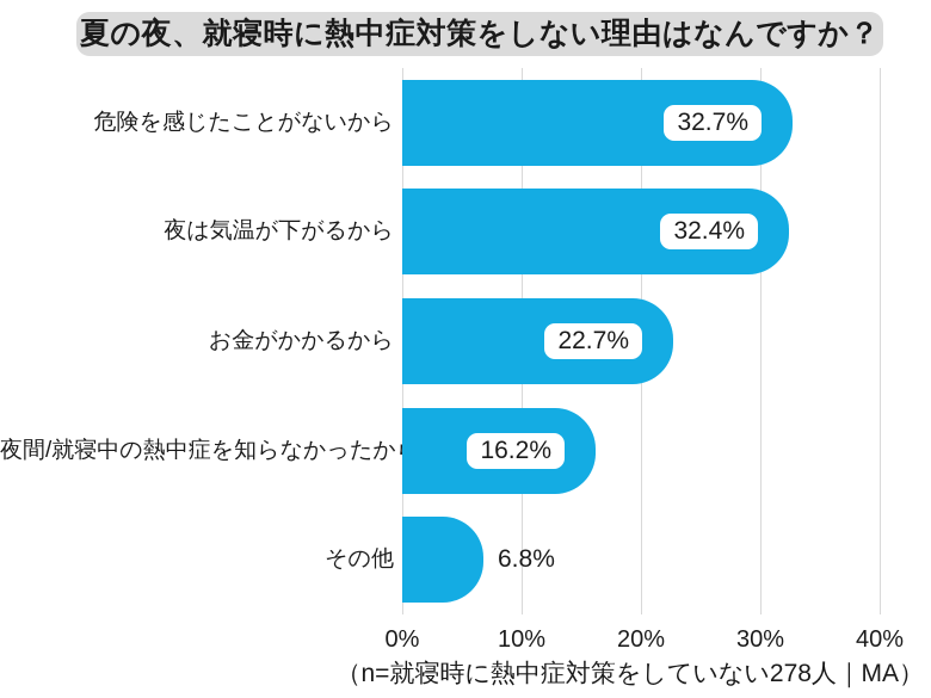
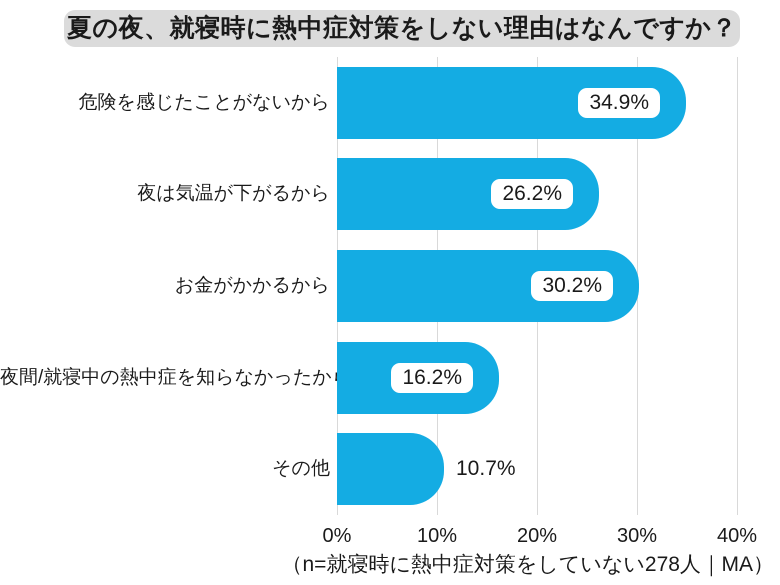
危険を感じたことがないから: 32.7% -> 34.9%
夜は気温が下がるから: 32.4% -> 26.2%
お金がかかるから: 22.7% -> 30.2%
その他: 6.8% -> 10.7%
